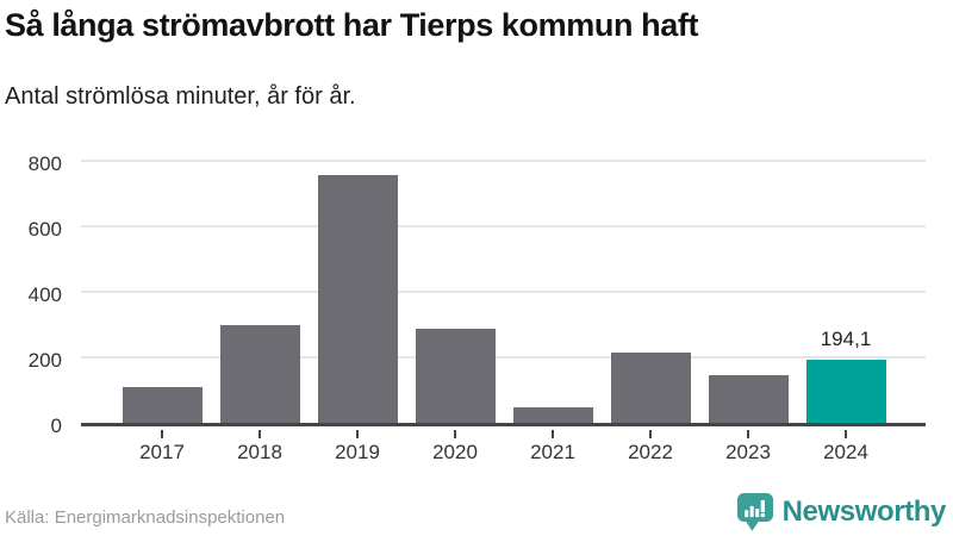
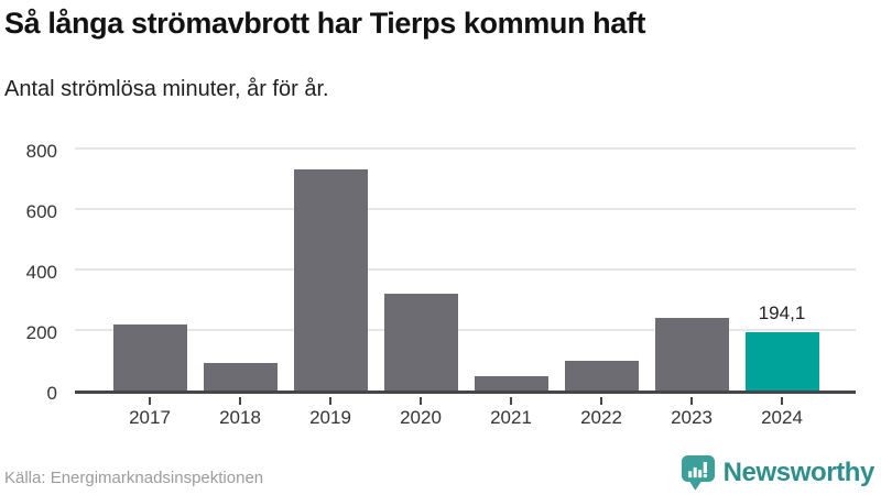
2017: 110 -> 220
2018: 300 -> 90
2019: 760 -> 730
2020: 290 -> 320
2022: 210 -> 100
2023: 140 -> 240
